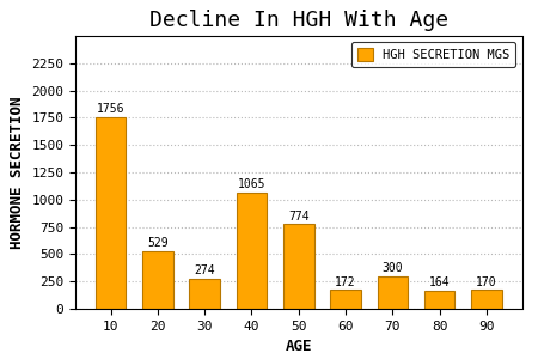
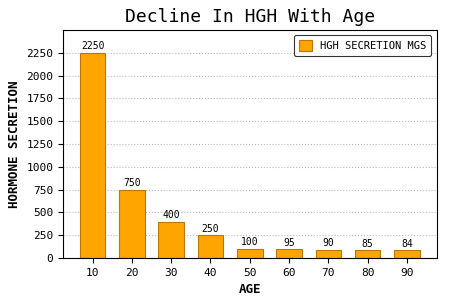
10: 1756 -> 2250
20: 529 -> 750
30: 274 -> 400
40: 1065 -> 250
50: 774 -> 100
60: 172 -> 95
70: 300 -> 90
80: 164 -> 85
90: 170 -> 84
